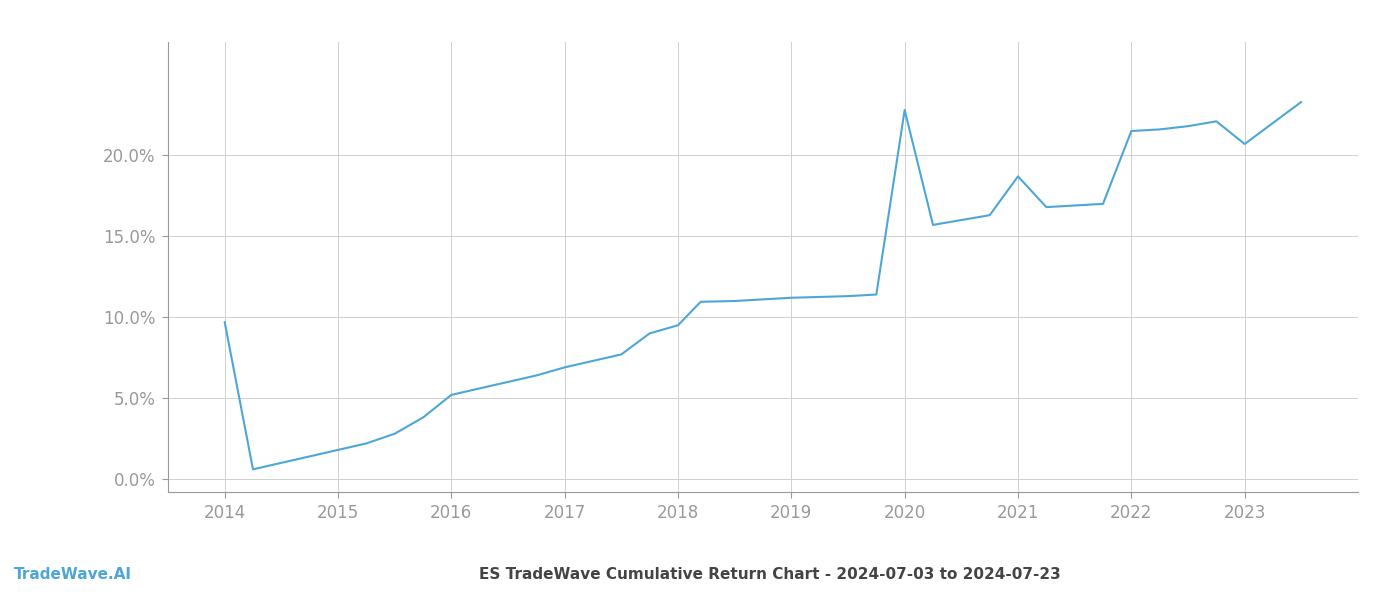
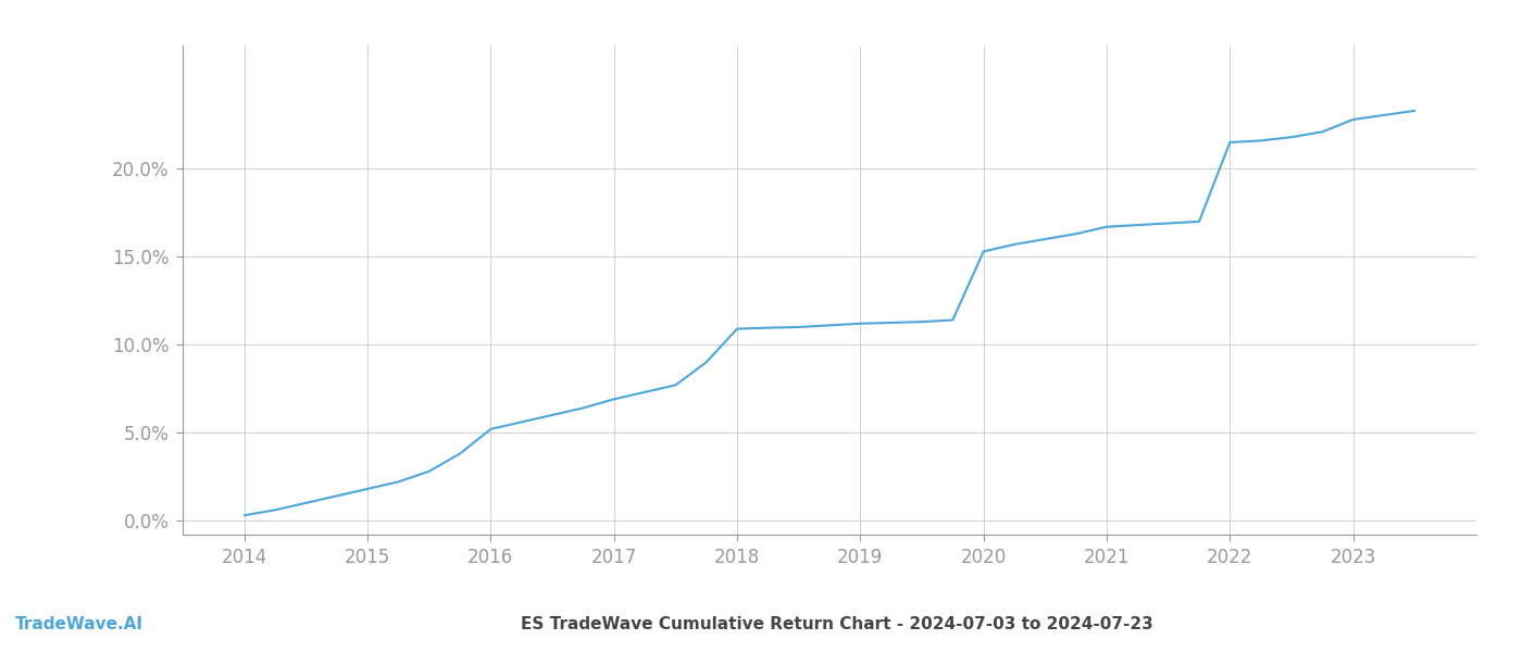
2014: 9.7% -> 0.3%
2018: 9.5% -> 10.9%
2020: 22.8% -> 15.3%
2021: 18.7% -> 16.7%
2023: 20.7% -> 22.8%
